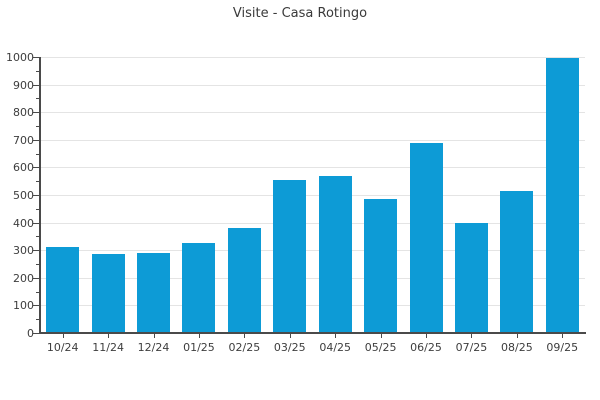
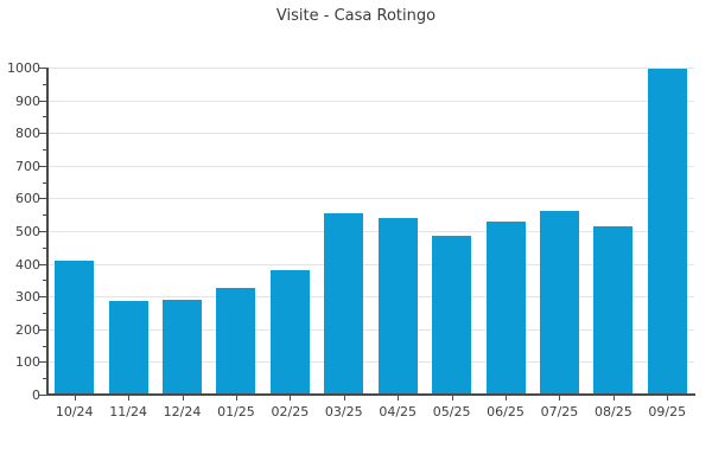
10/24: 310 -> 410
04/25: 570 -> 540
06/25: 690 -> 530
07/25: 400 -> 560
